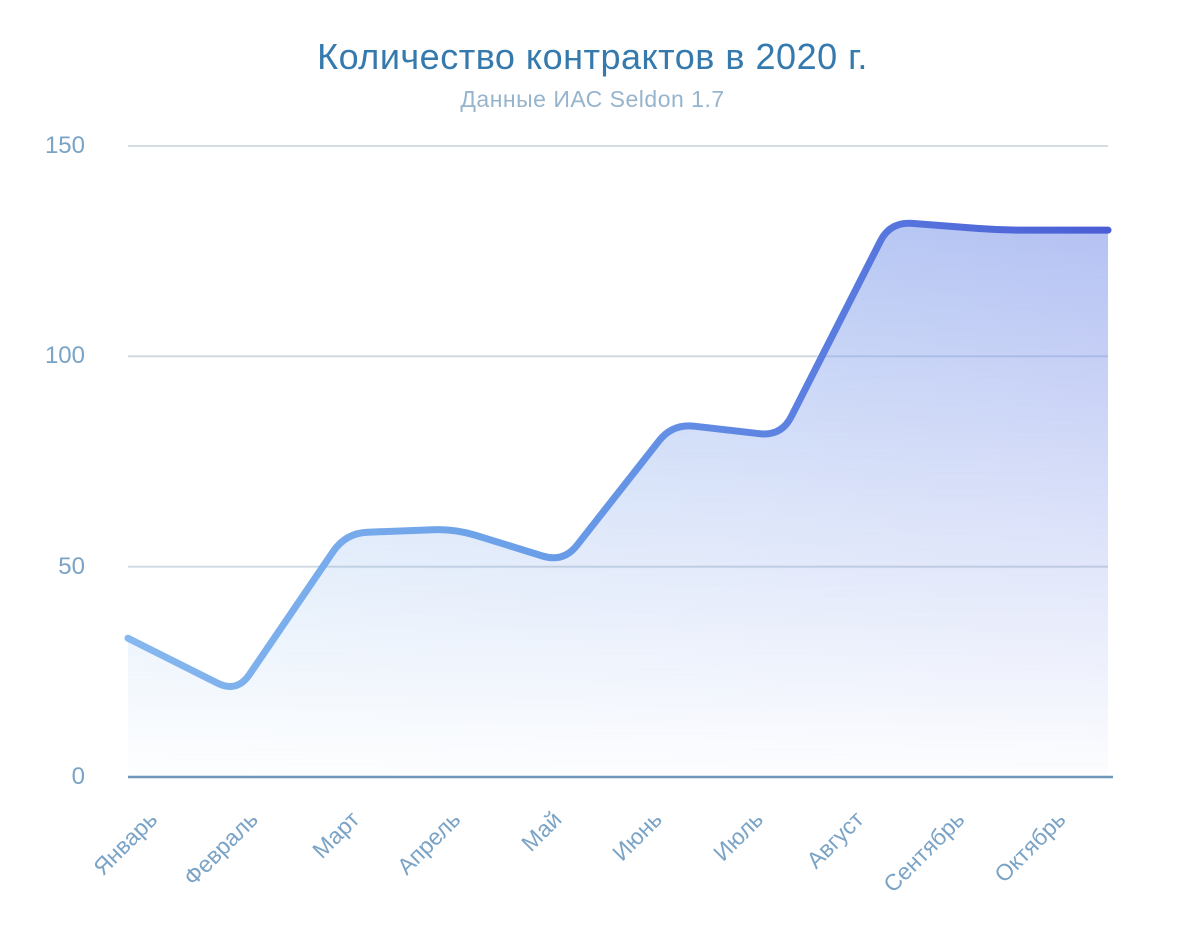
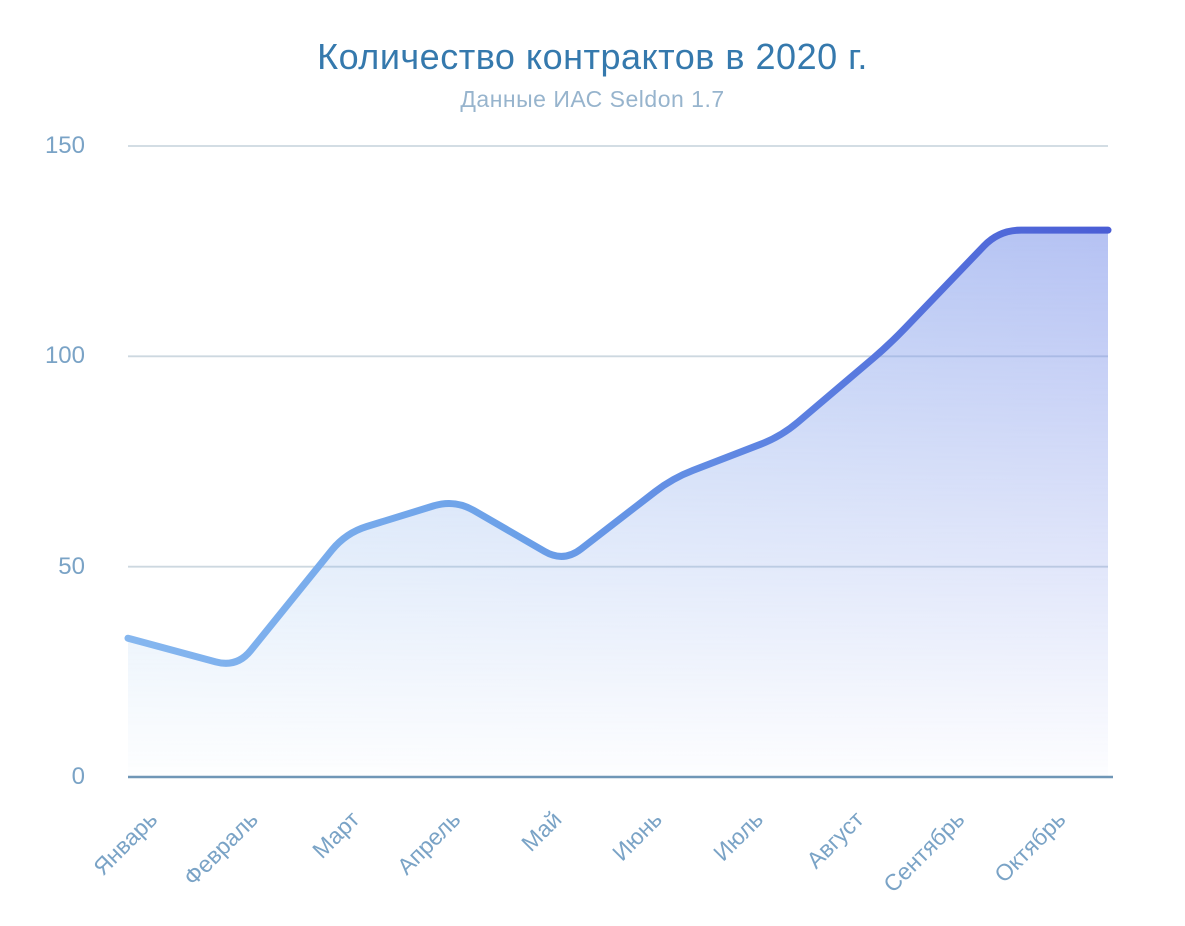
Февраль: 20 -> 26
Апрель: 59 -> 66
Июнь: 84 -> 71
Август: 132 -> 103
